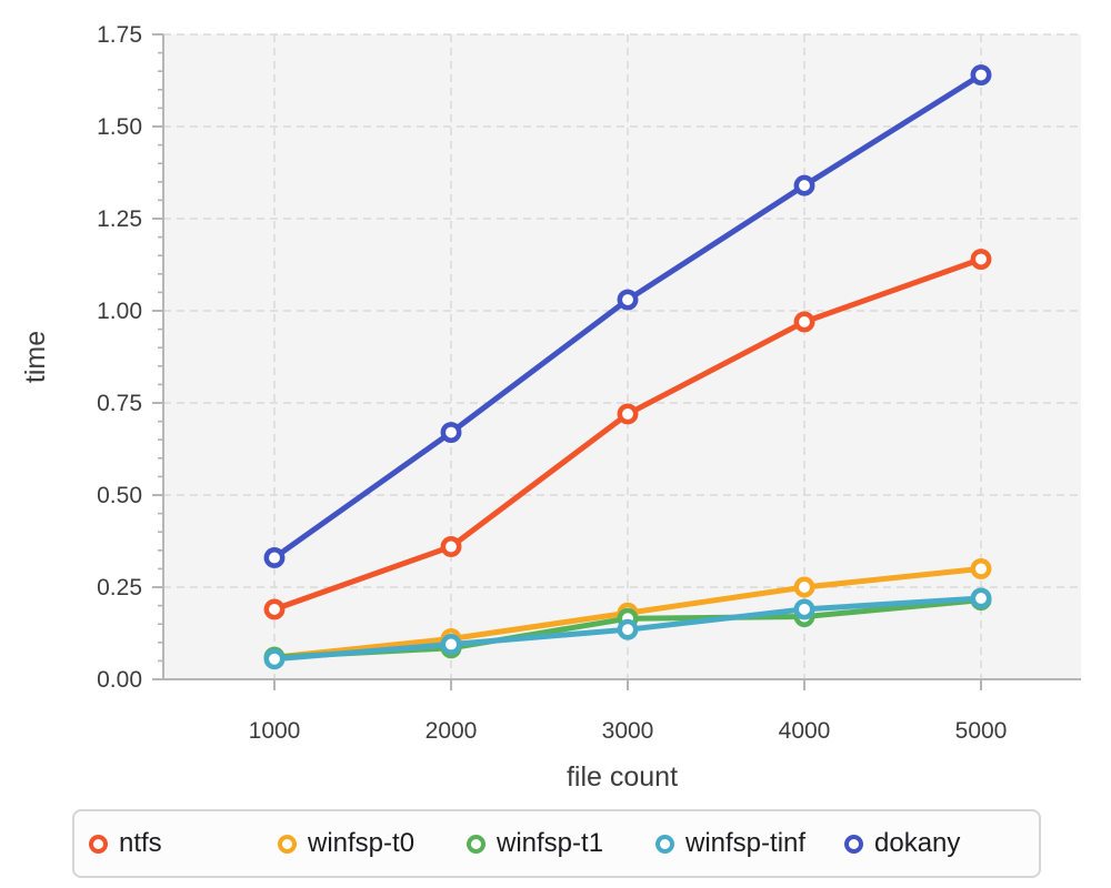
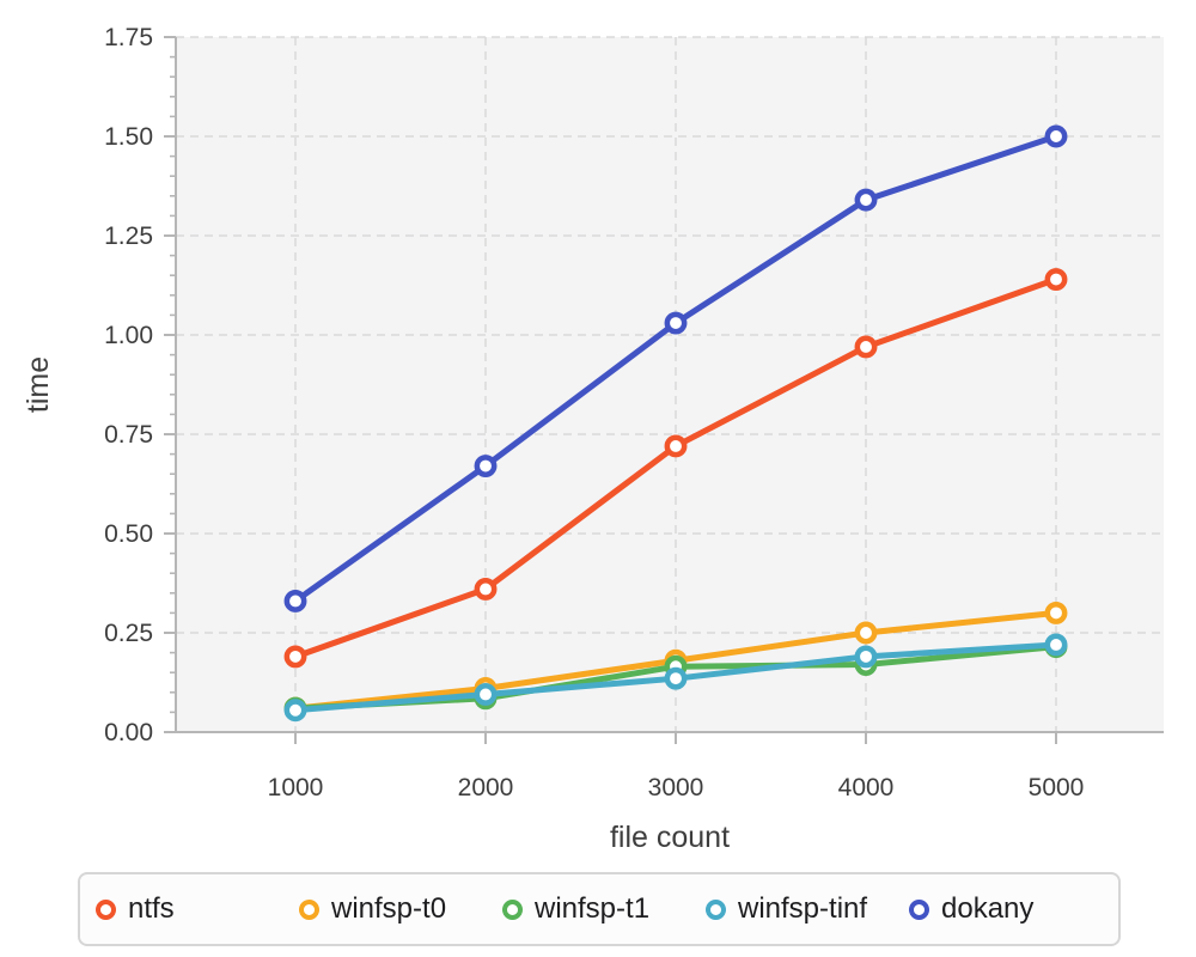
dokany/5000: 1.64 -> 1.50
